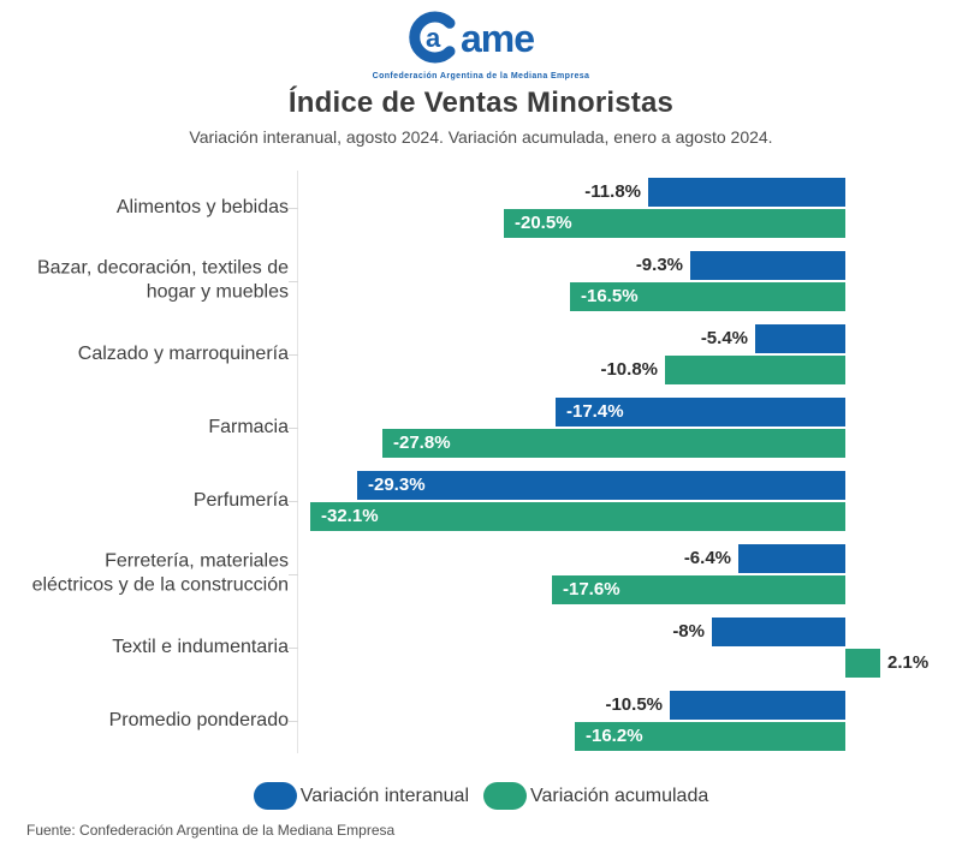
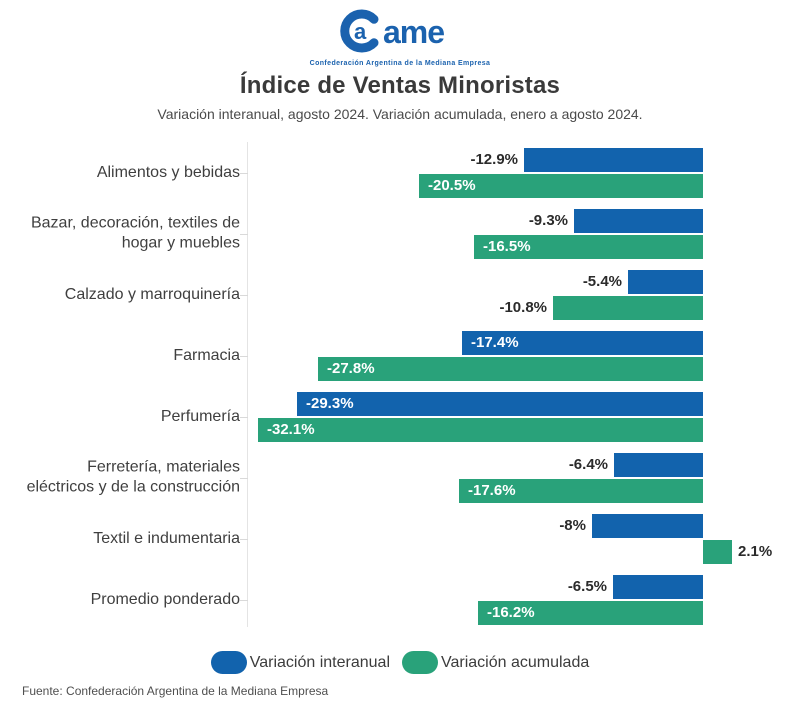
Variación interanual/Alimentos y bebidas: -11.8% -> -12.9%
Variación interanual/Promedio ponderado: -10.5% -> -6.5%
